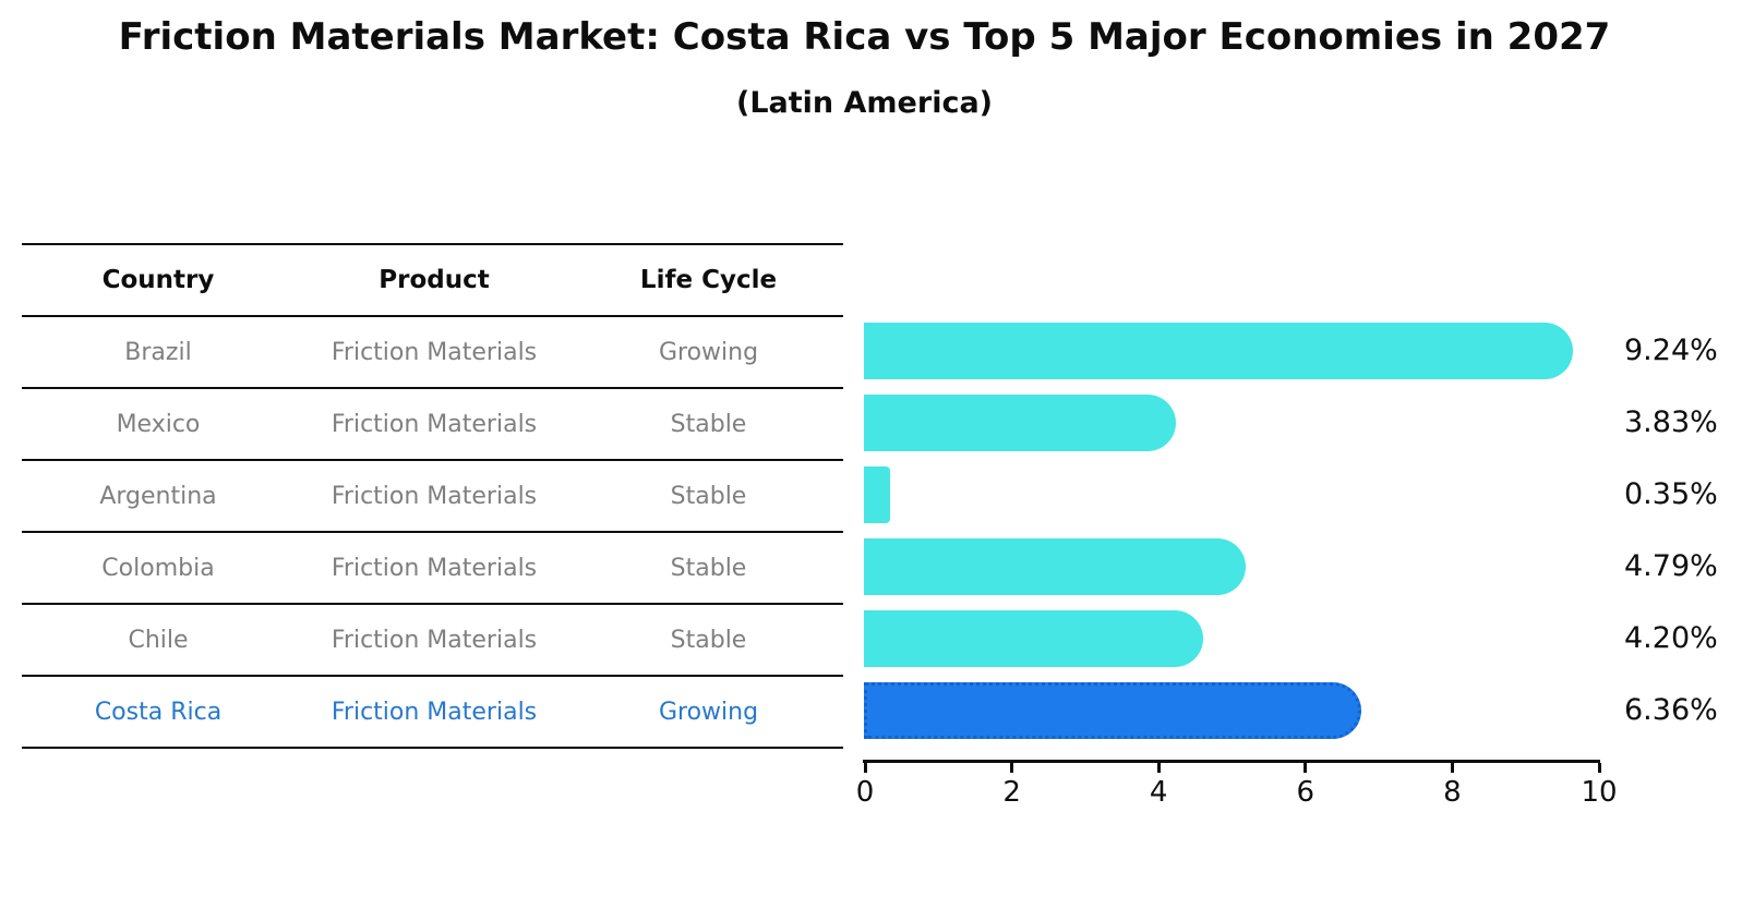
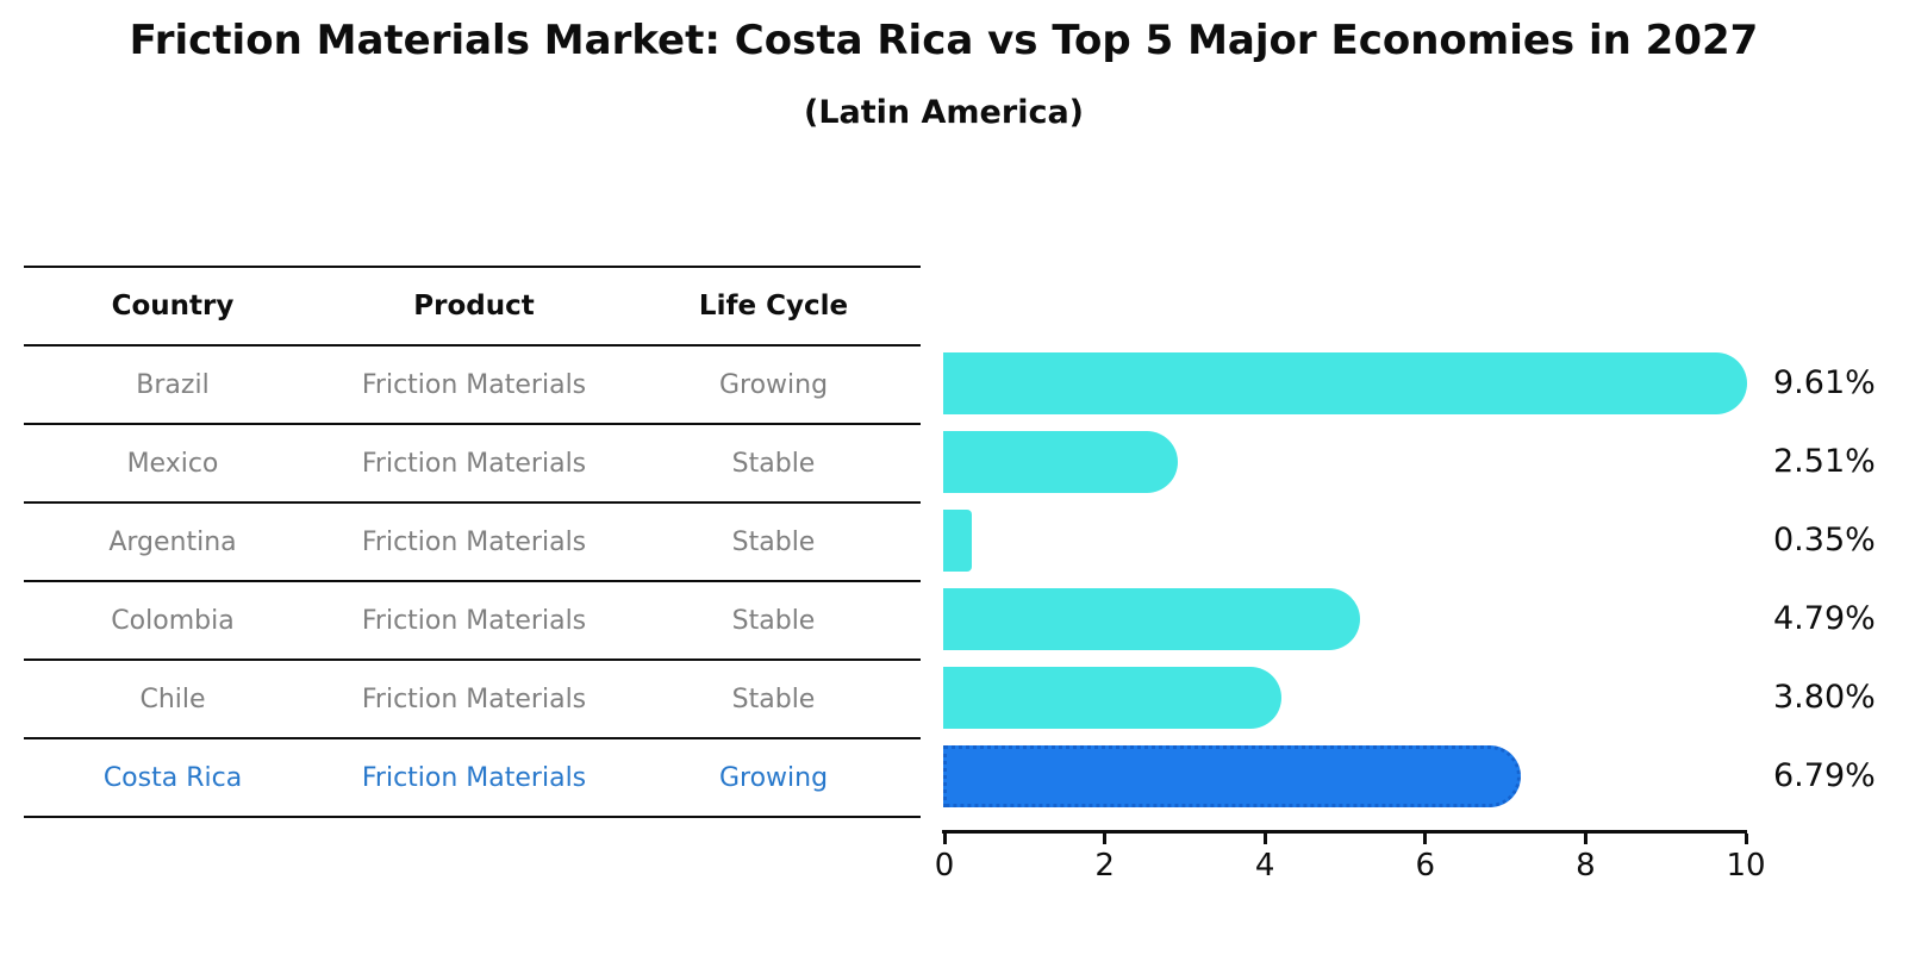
Brazil: 9.24% -> 9.61%
Mexico: 3.83% -> 2.51%
Chile: 4.20% -> 3.80%
Costa Rica: 6.36% -> 6.79%
